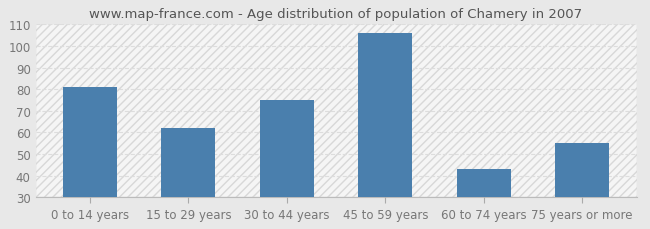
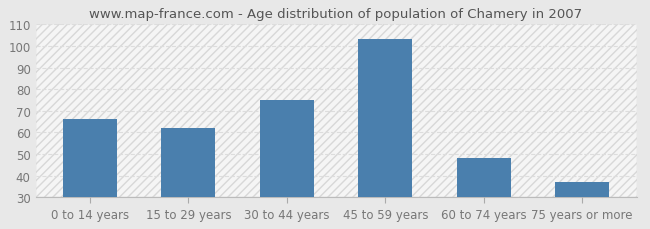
0 to 14 years: 81 -> 66
45 to 59 years: 106 -> 103
60 to 74 years: 43 -> 48
75 years or more: 55 -> 37
